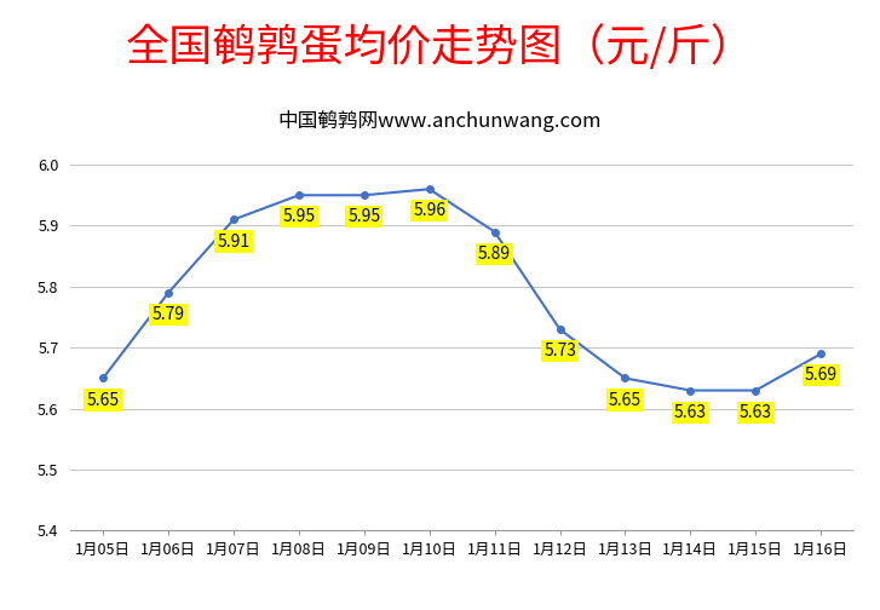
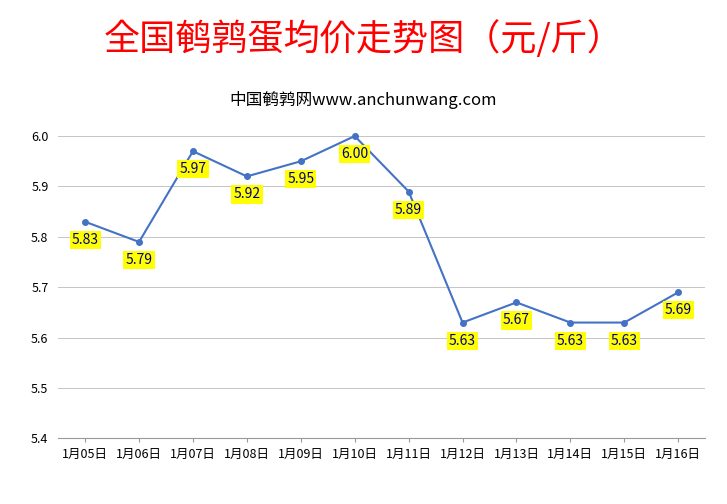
1月05日: 5.65 -> 5.83
1月07日: 5.91 -> 5.97
1月08日: 5.95 -> 5.92
1月10日: 5.96 -> 6.00
1月12日: 5.73 -> 5.63
1月13日: 5.65 -> 5.67
